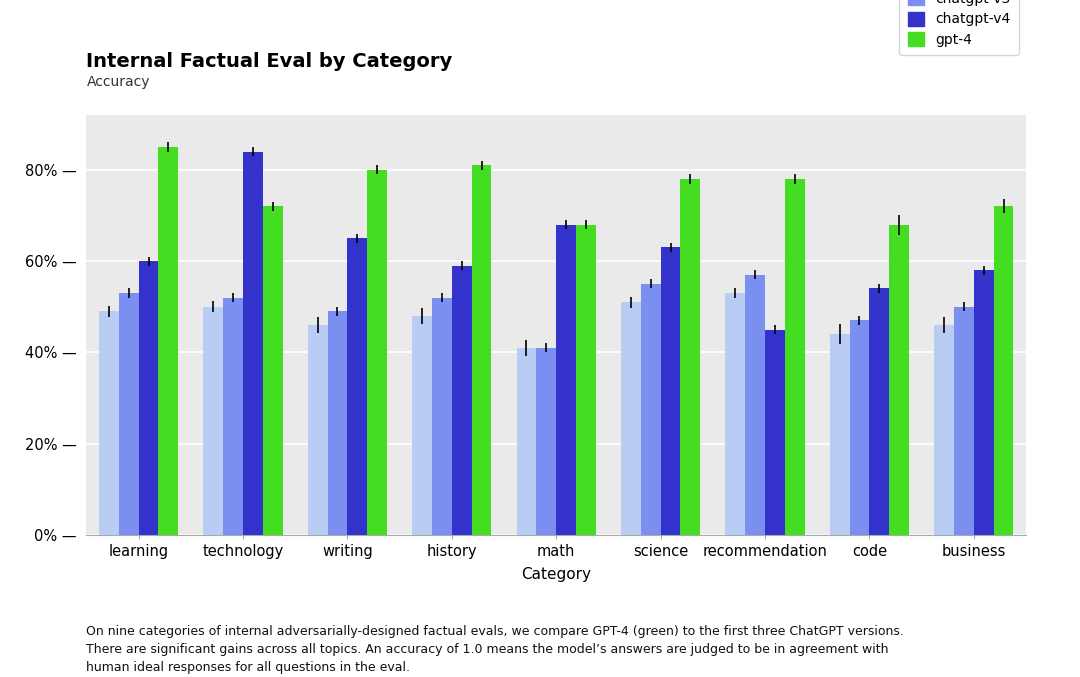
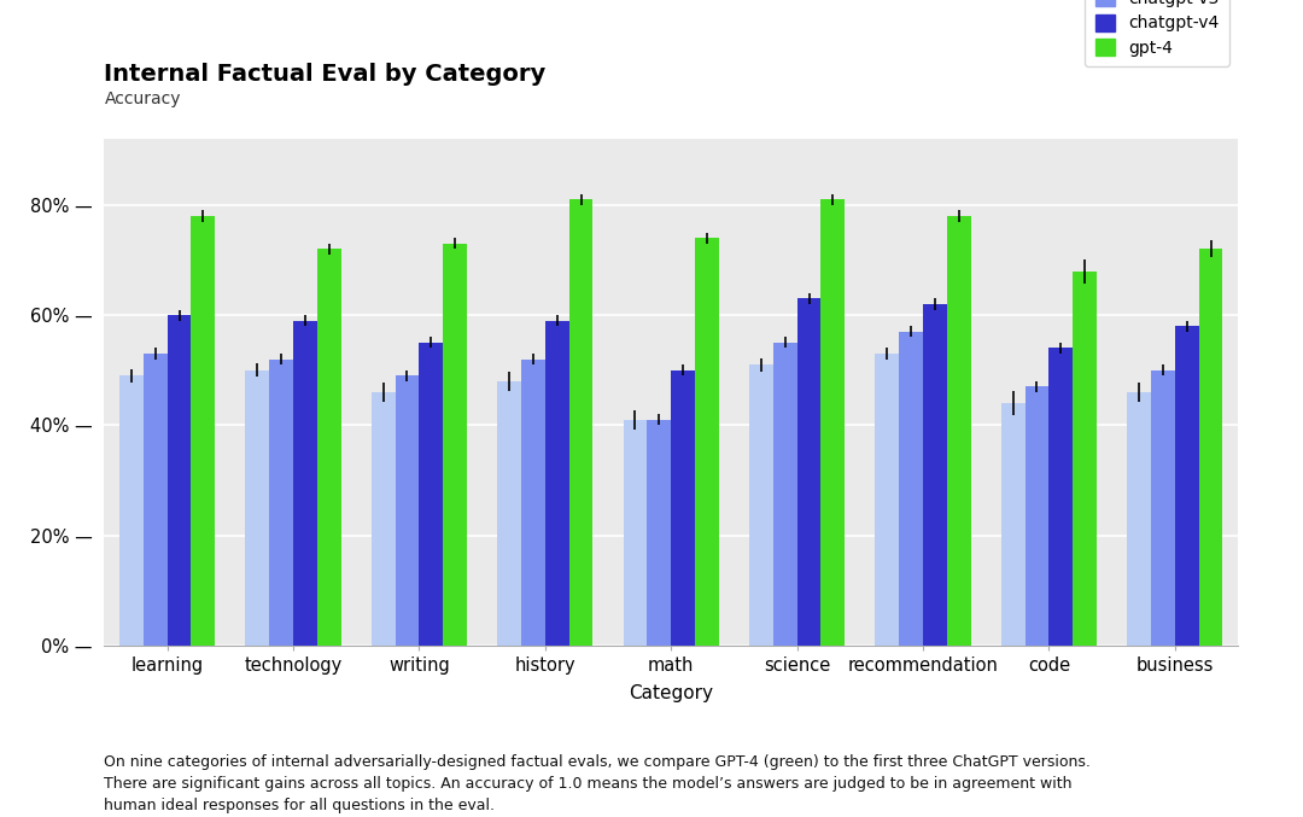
gpt-4/learning: 85% — -> 78% —
chatgpt-v4/technology: 84% — -> 59% —
chatgpt-v4/writing: 65% — -> 55% —
gpt-4/writing: 80% — -> 73% —
chatgpt-v4/math: 68% — -> 50% —
gpt-4/math: 68% — -> 74% —
gpt-4/science: 78% — -> 81% —
chatgpt-v4/recommendation: 45% — -> 62% —
